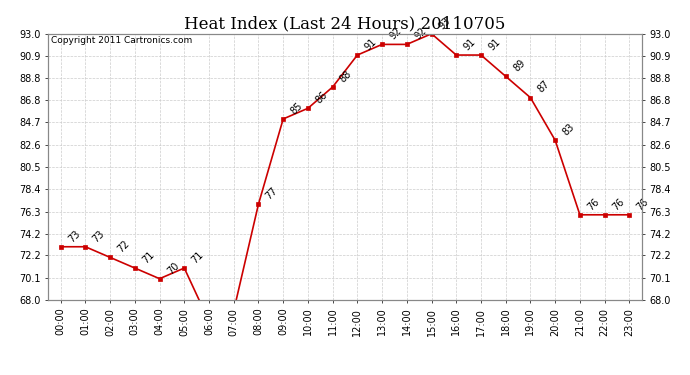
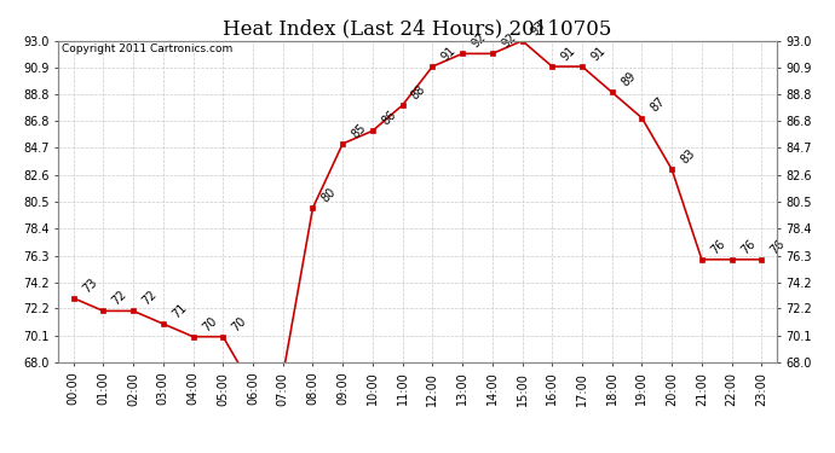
01:00: 73 -> 72
05:00: 71 -> 70
08:00: 77 -> 80
